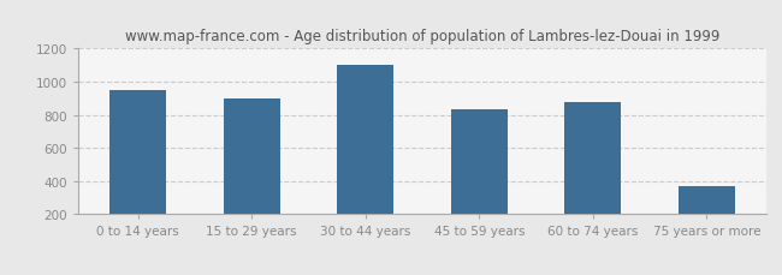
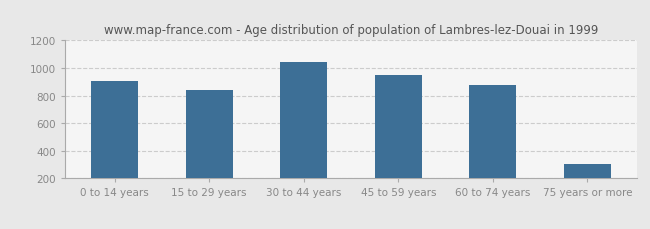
0 to 14 years: 950 -> 900
15 to 29 years: 900 -> 840
30 to 44 years: 1100 -> 1050
45 to 59 years: 830 -> 950
75 years or more: 370 -> 300
